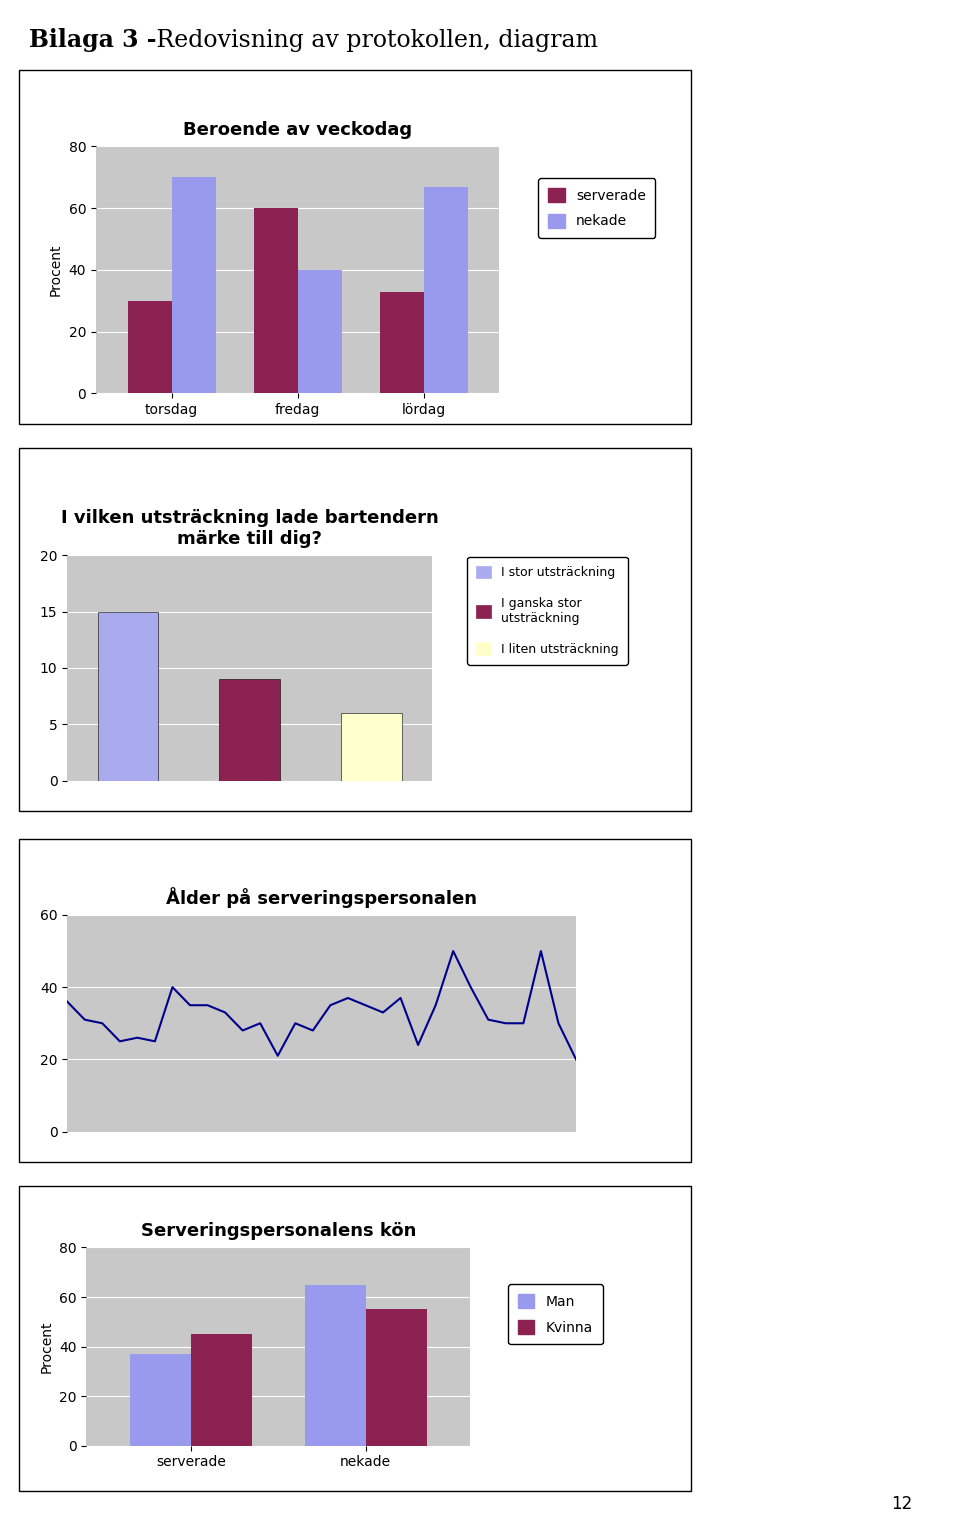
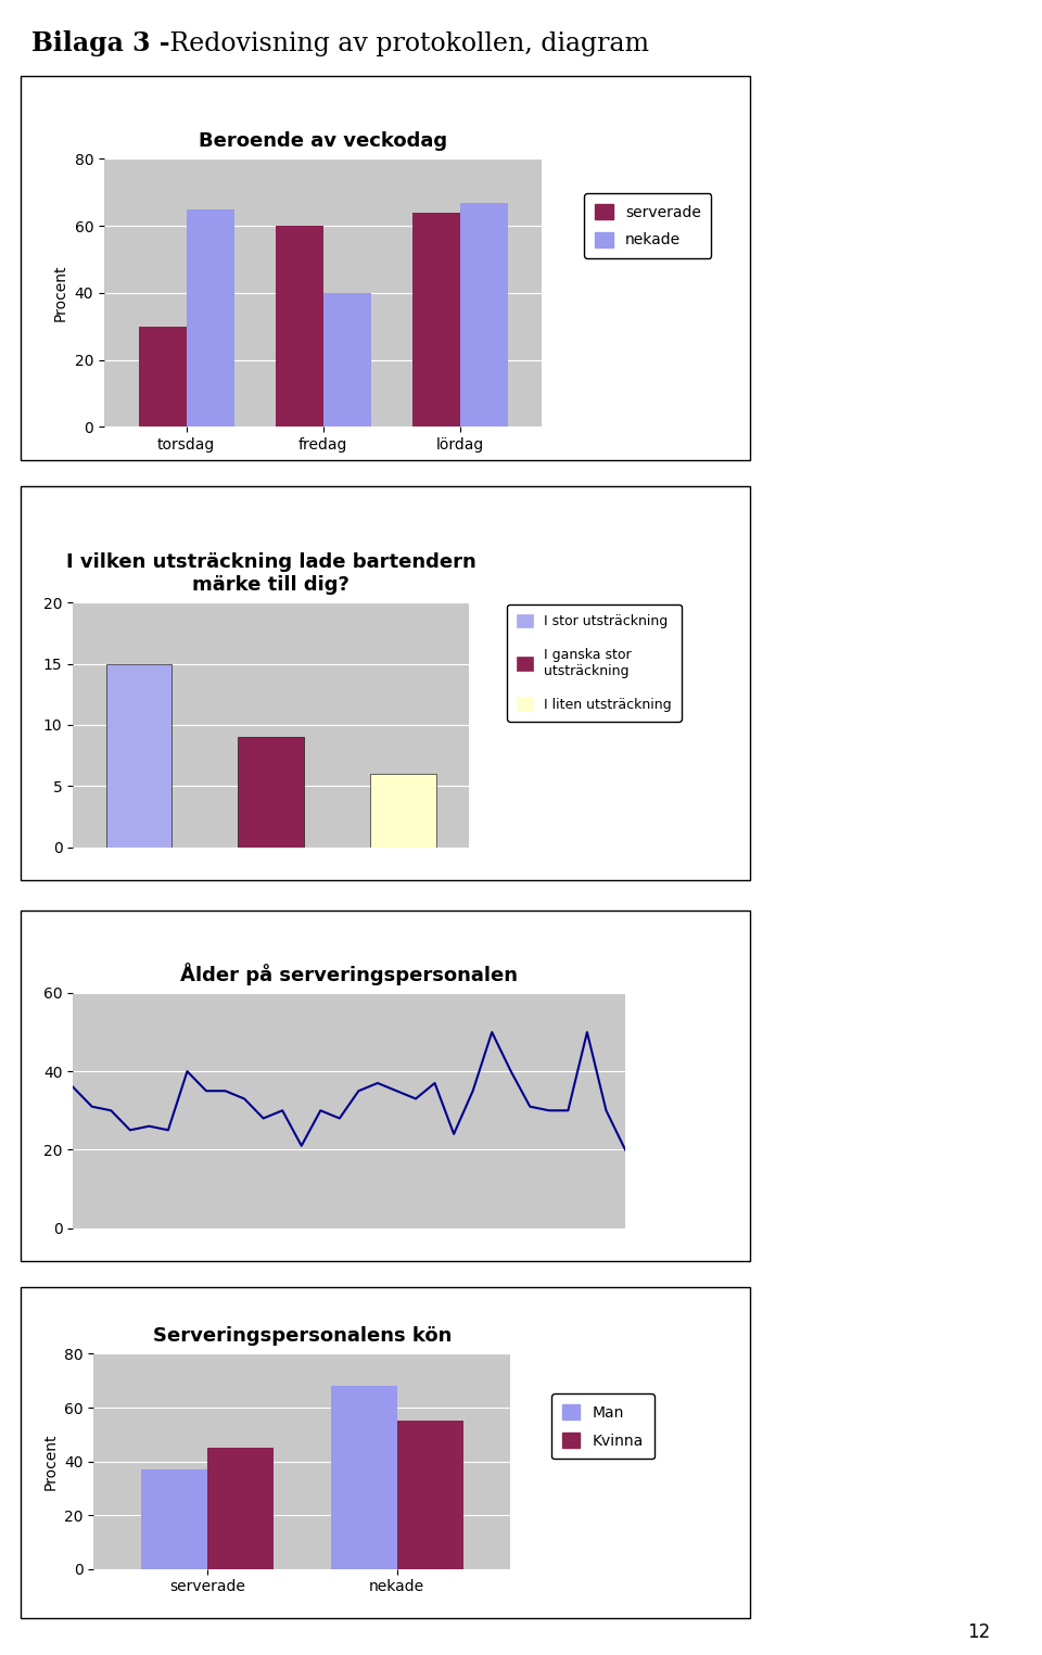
Beroende av veckodag/nekade/torsdag: 70 -> 65
Beroende av veckodag/serverade/lördag: 33 -> 64
Serveringspersonalens kön/Man/nekade: 65 -> 68
